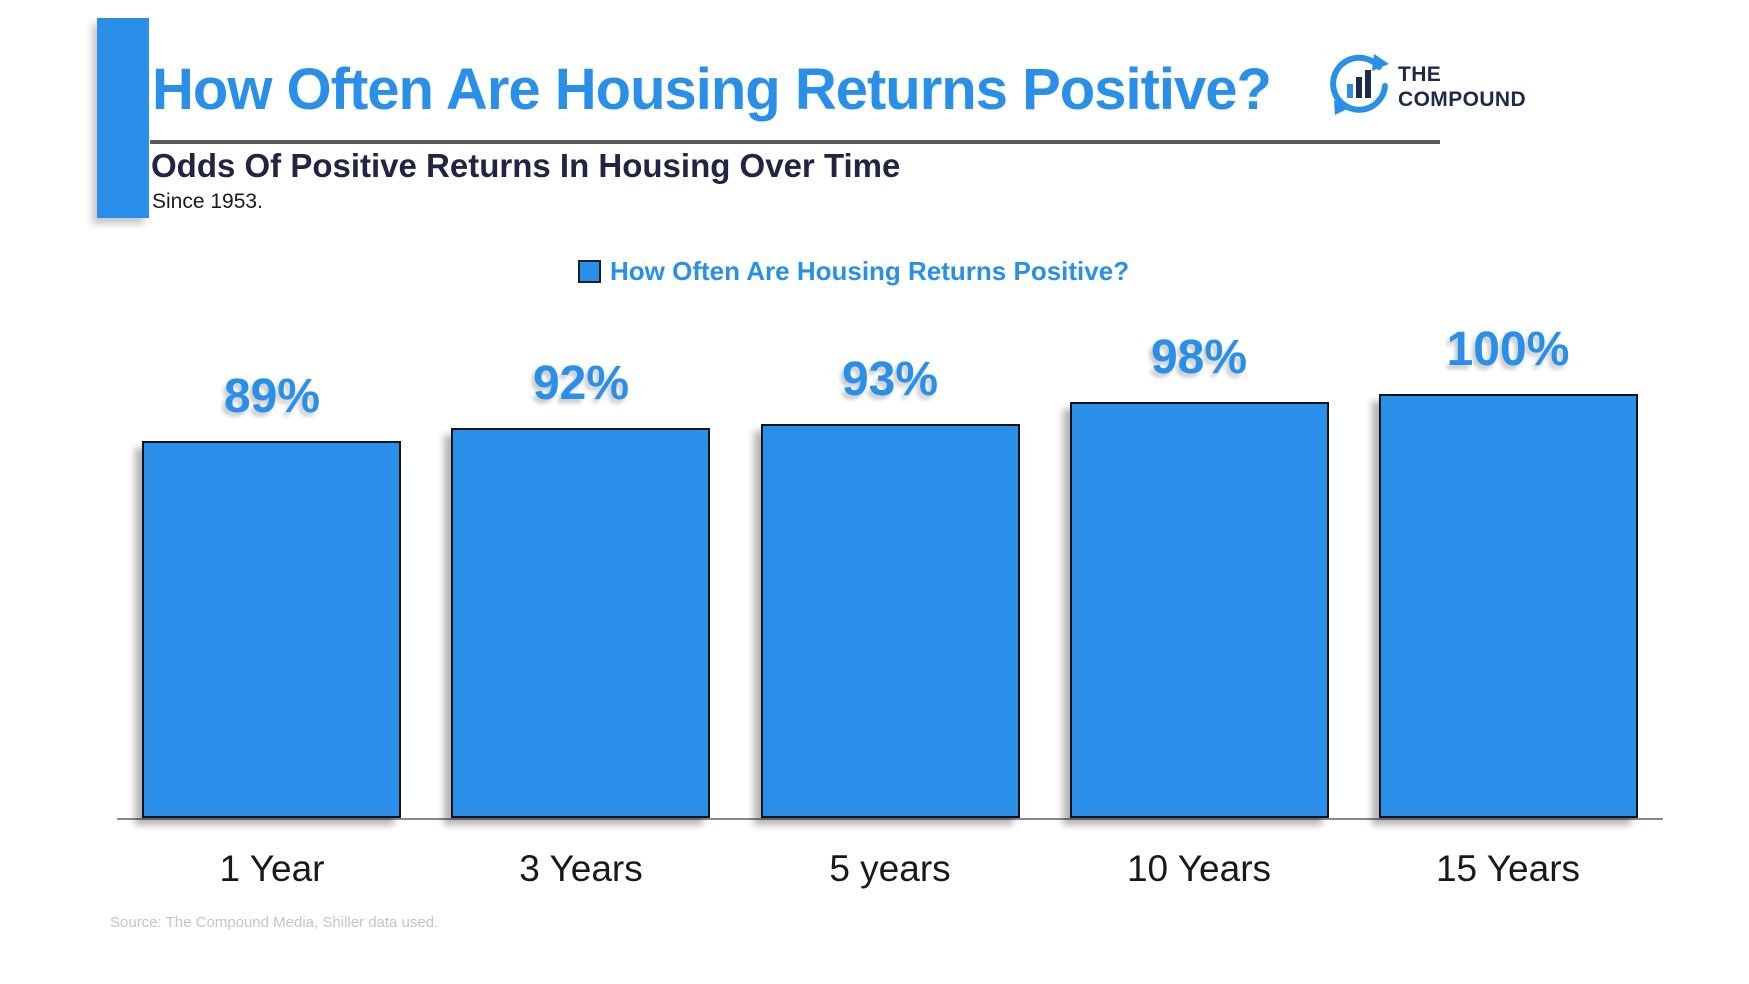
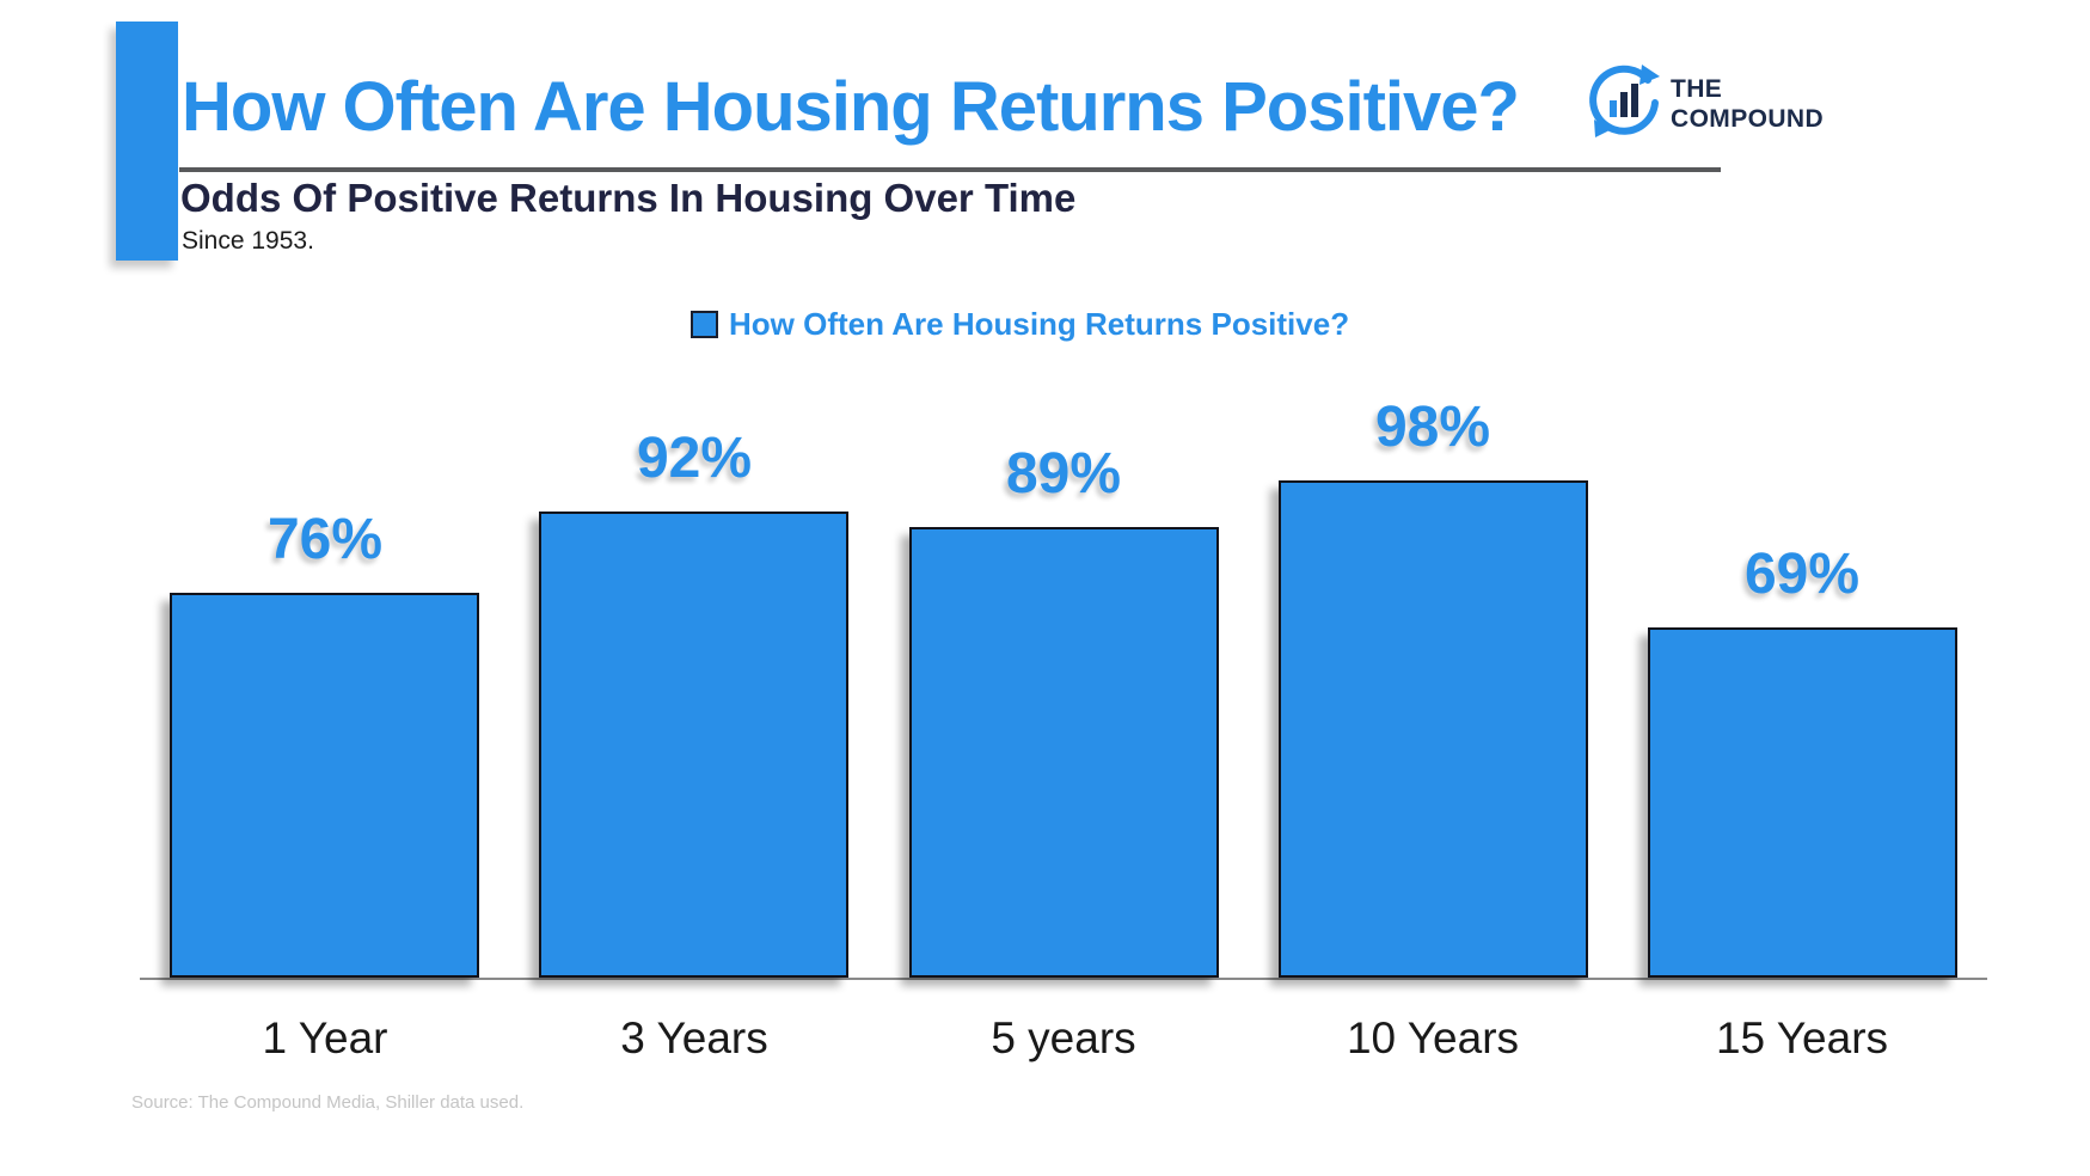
1 Year: 89% -> 76%
5 years: 93% -> 89%
15 Years: 100% -> 69%
